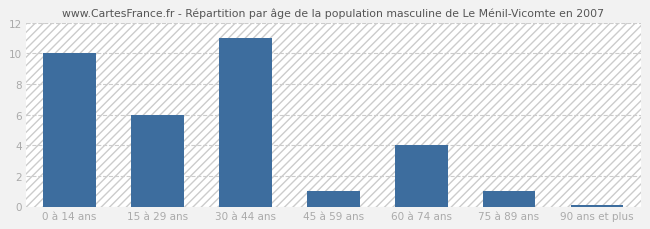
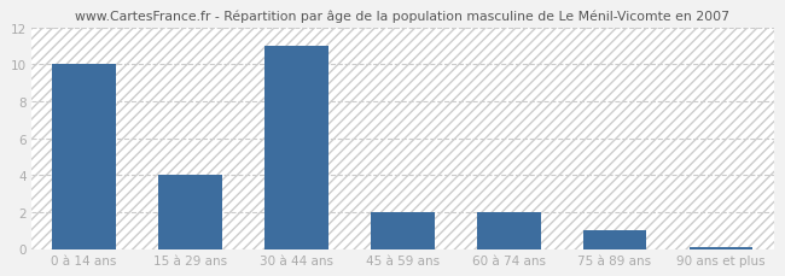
15 à 29 ans: 6.0 -> 4.0
45 à 59 ans: 1.0 -> 2.0
60 à 74 ans: 4.0 -> 2.0
